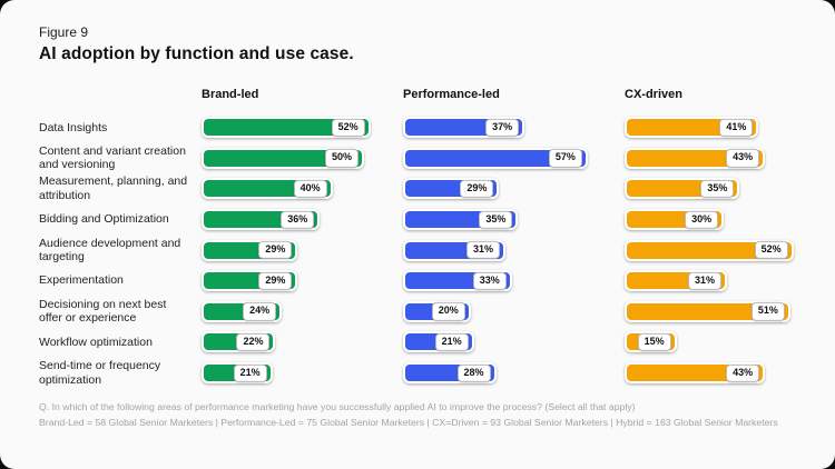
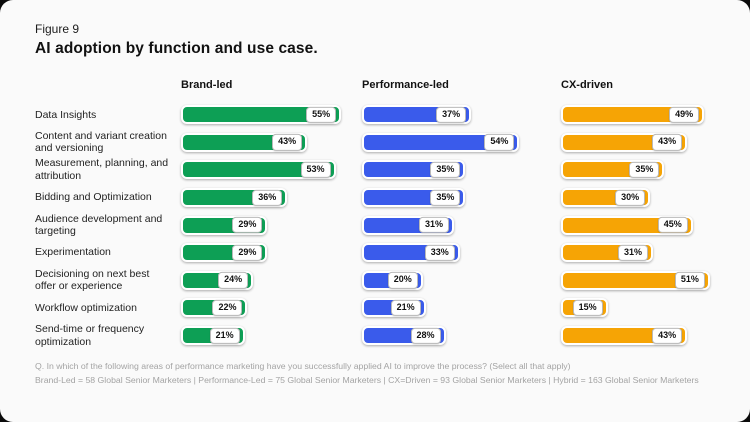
Brand-led/Data Insights: 52% -> 55%
CX-driven/Data Insights: 41% -> 49%
Brand-led/Content and variant creation and versioning: 50% -> 43%
Performance-led/Content and variant creation and versioning: 57% -> 54%
Brand-led/Measurement, planning, and attribution: 40% -> 53%
Performance-led/Measurement, planning, and attribution: 29% -> 35%
CX-driven/Audience development and targeting: 52% -> 45%
